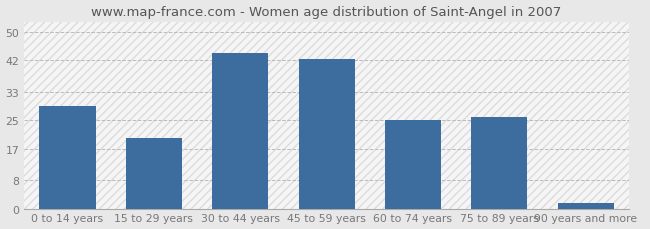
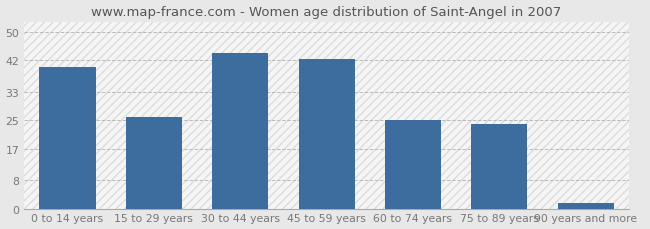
0 to 14 years: 29.0 -> 40.0
15 to 29 years: 20.0 -> 26.0
75 to 89 years: 26.0 -> 24.0
